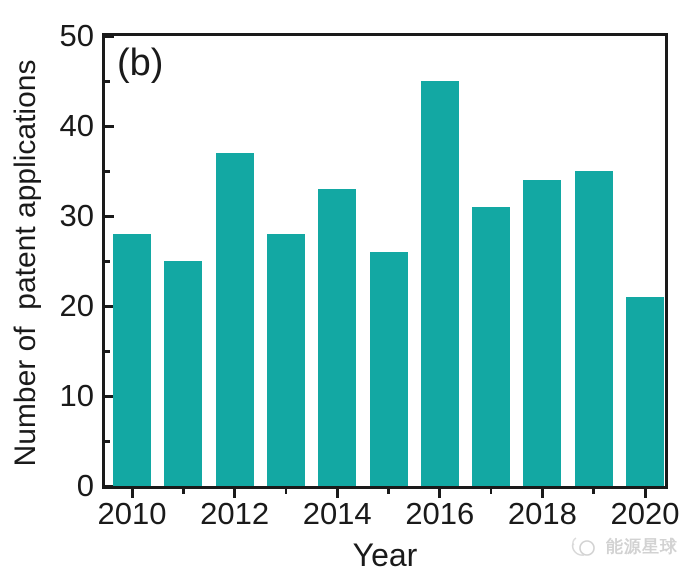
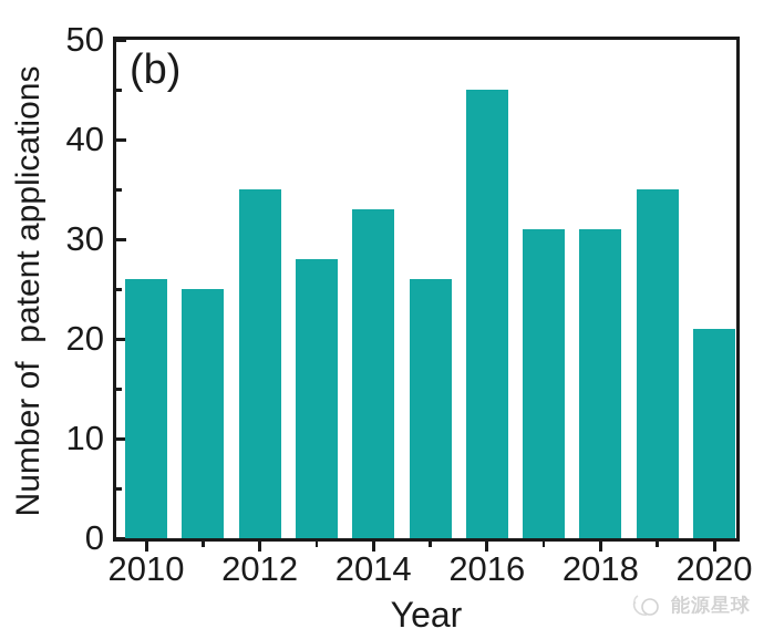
2010: 28 -> 26
2012: 37 -> 35
2018: 34 -> 31
